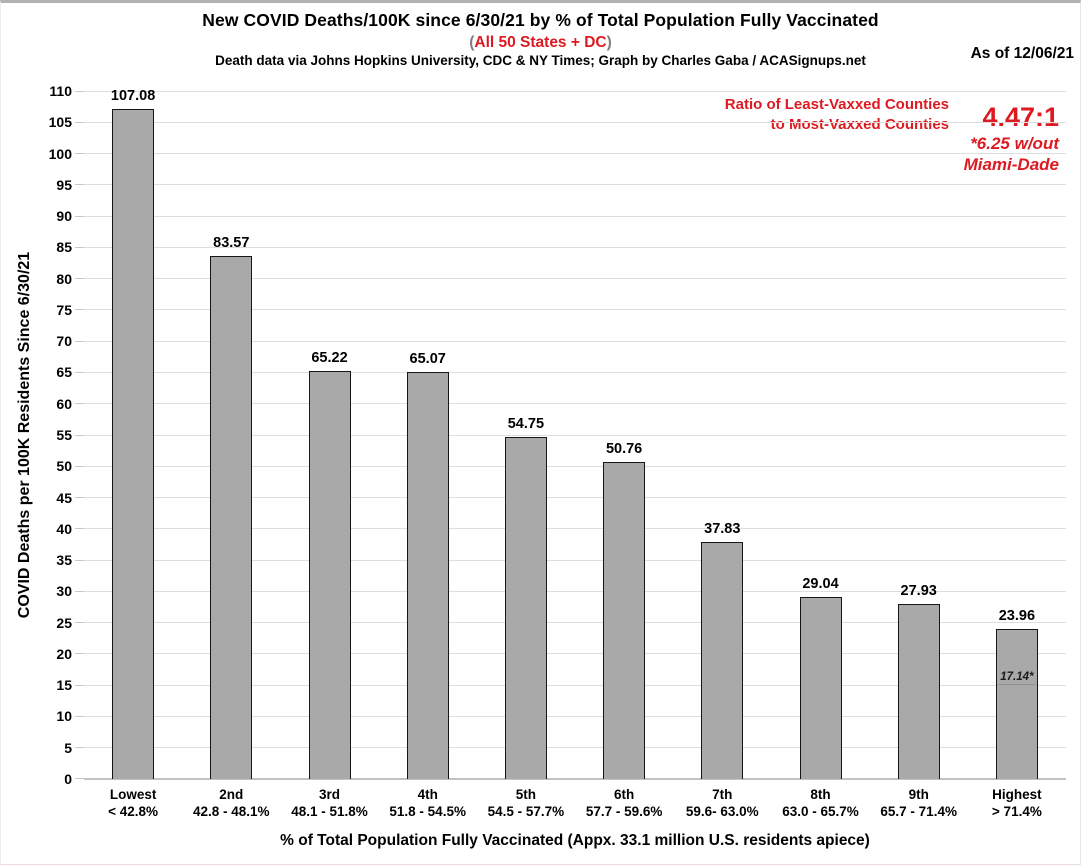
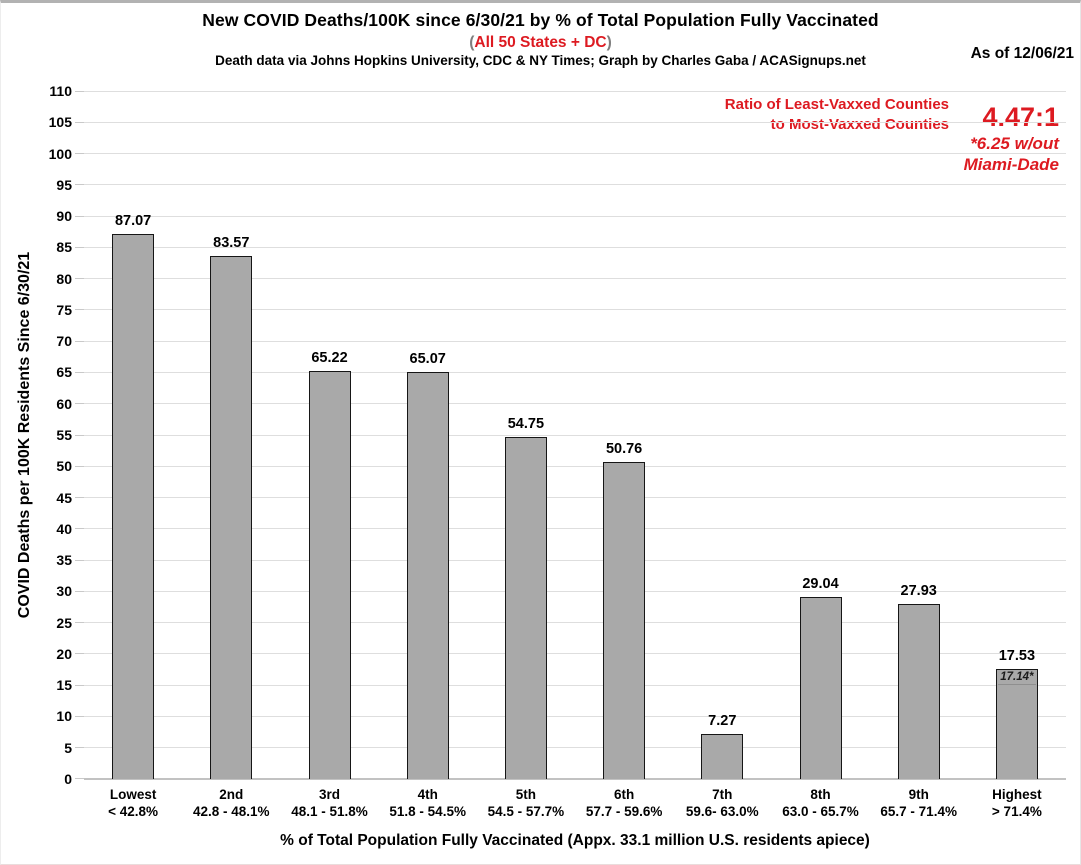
Lowest: 107.08 -> 87.07
7th: 37.83 -> 7.27
Highest: 23.96 -> 17.53
